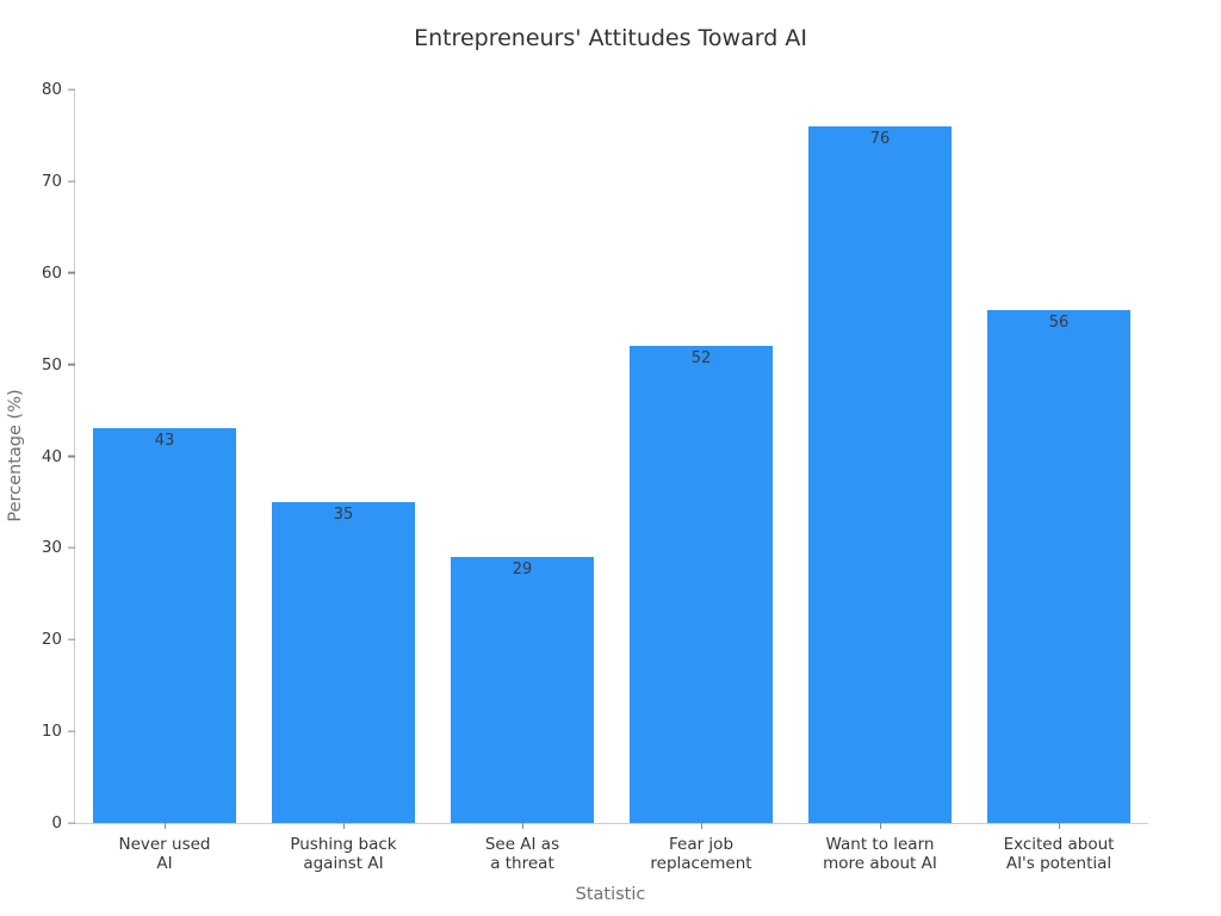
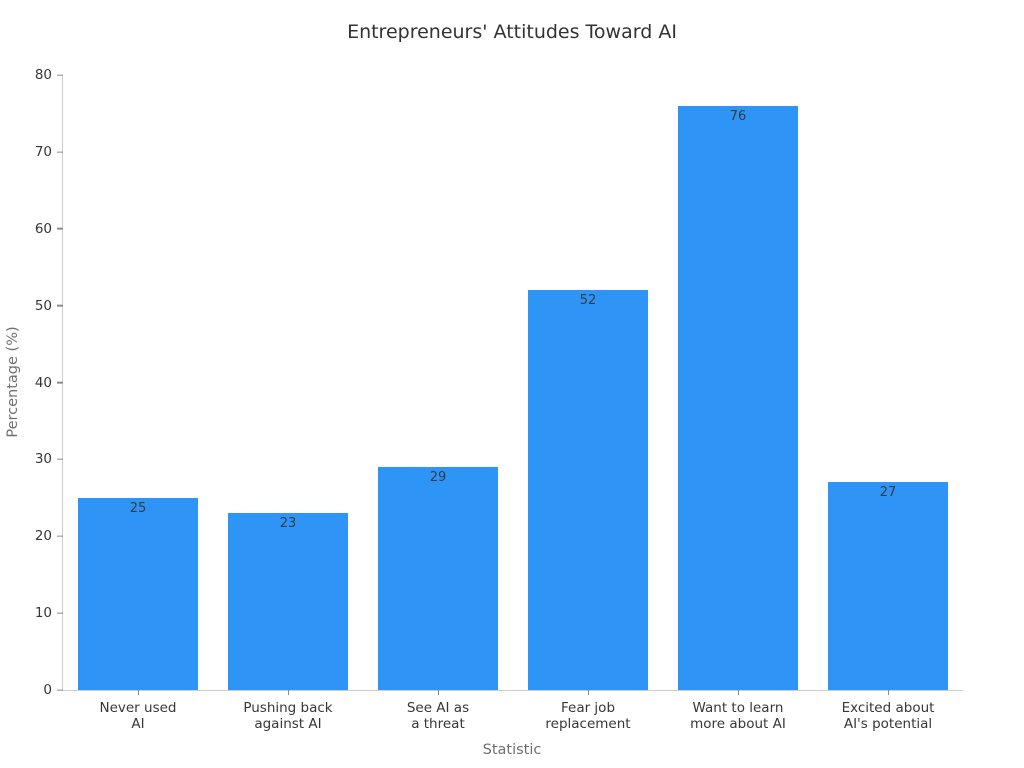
Never used AI: 43 -> 25
Pushing back against AI: 35 -> 23
Excited about AI's potential: 56 -> 27
